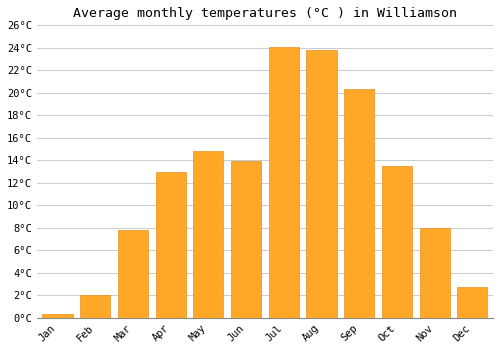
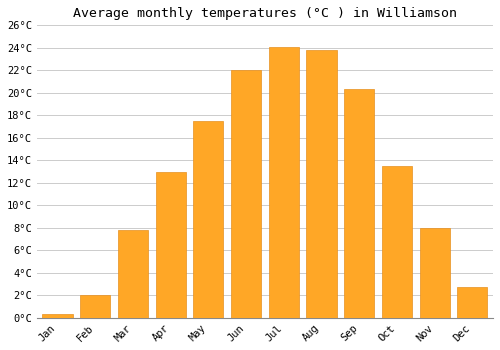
May: 14.8°C -> 17.5°C
Jun: 13.9°C -> 22.0°C
